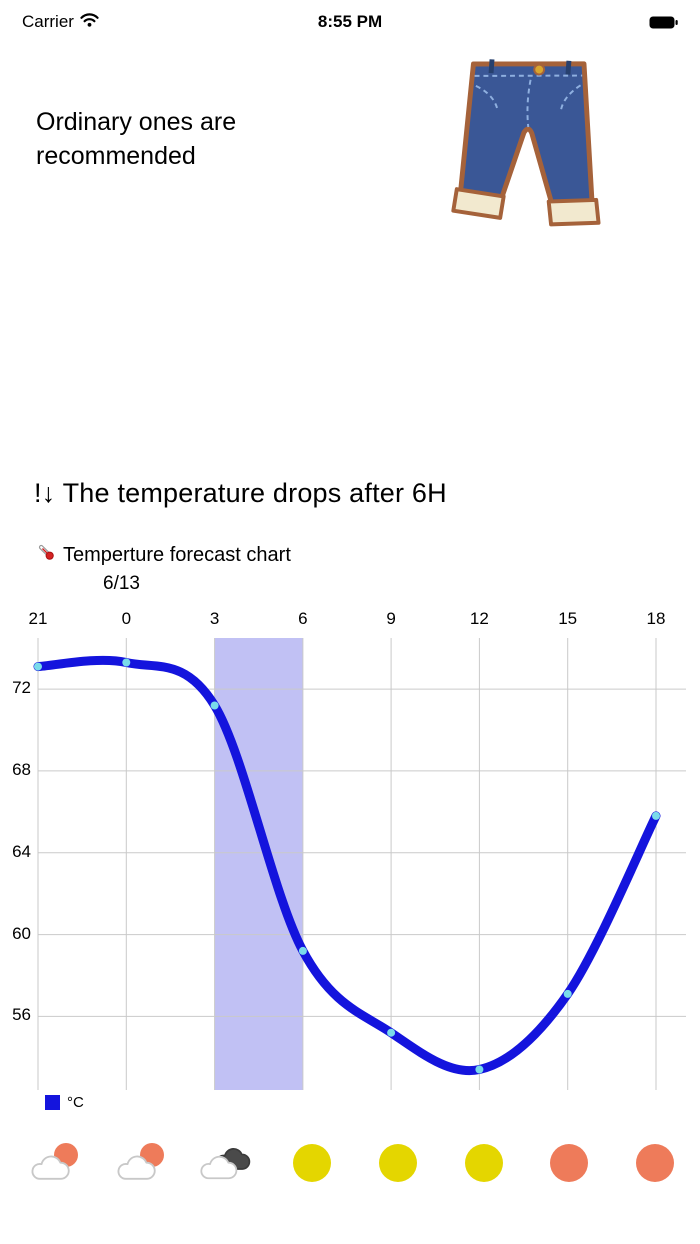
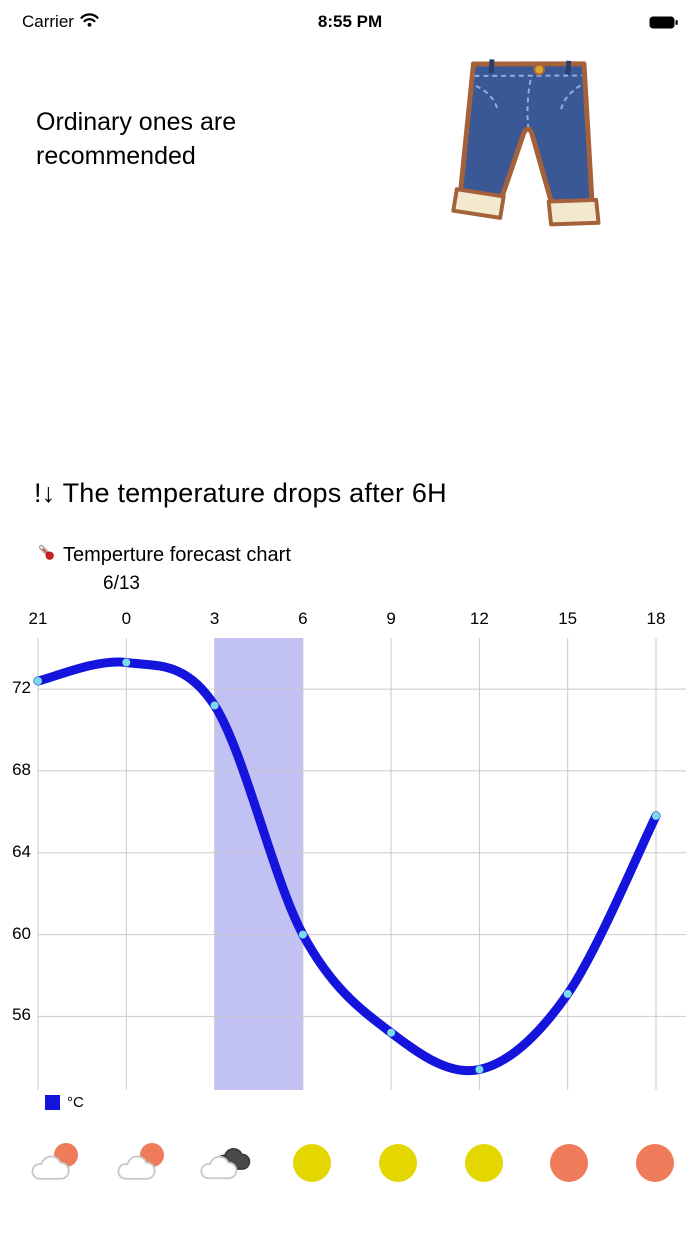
21: 73.1 -> 72.4
6: 59.2 -> 60.0
